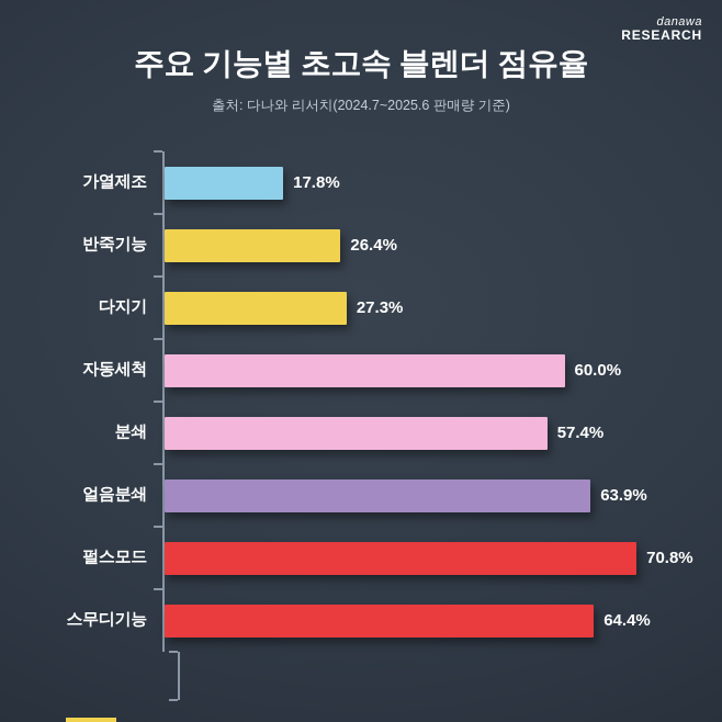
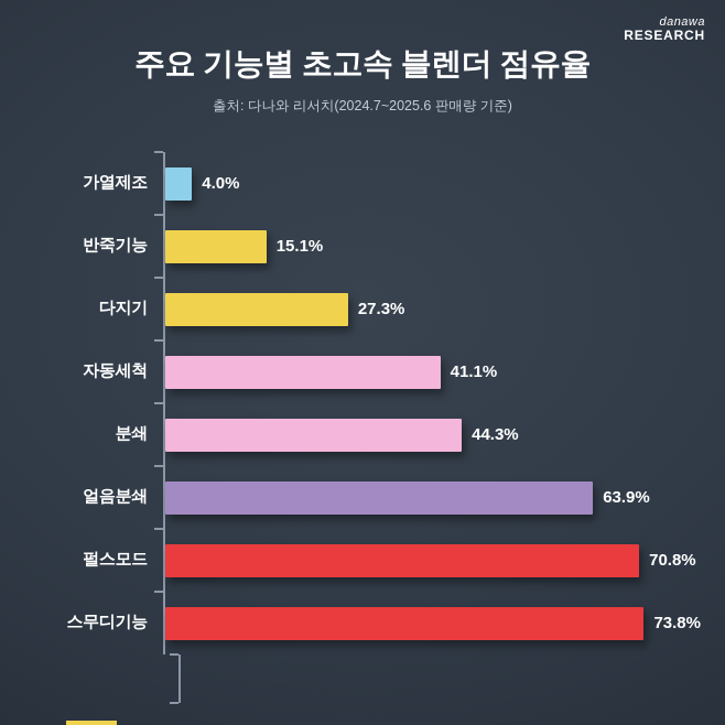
가열제조: 17.8% -> 4.0%
반죽기능: 26.4% -> 15.1%
자동세척: 60.0% -> 41.1%
분쇄: 57.4% -> 44.3%
스무디기능: 64.4% -> 73.8%
